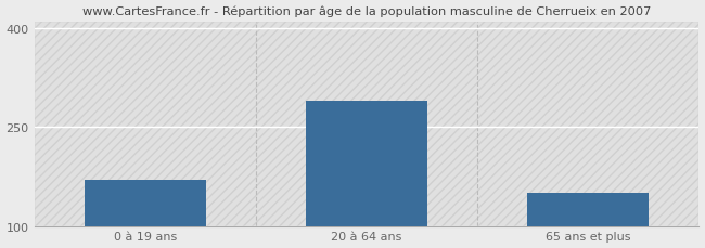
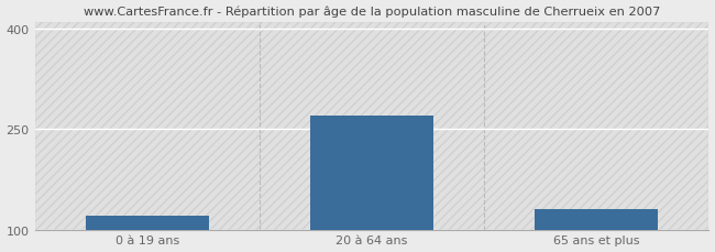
0 à 19 ans: 170 -> 120
20 à 64 ans: 290 -> 270
65 ans et plus: 150 -> 130
